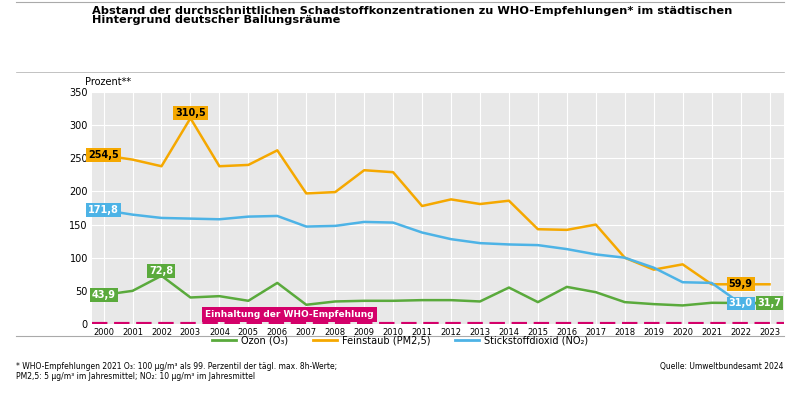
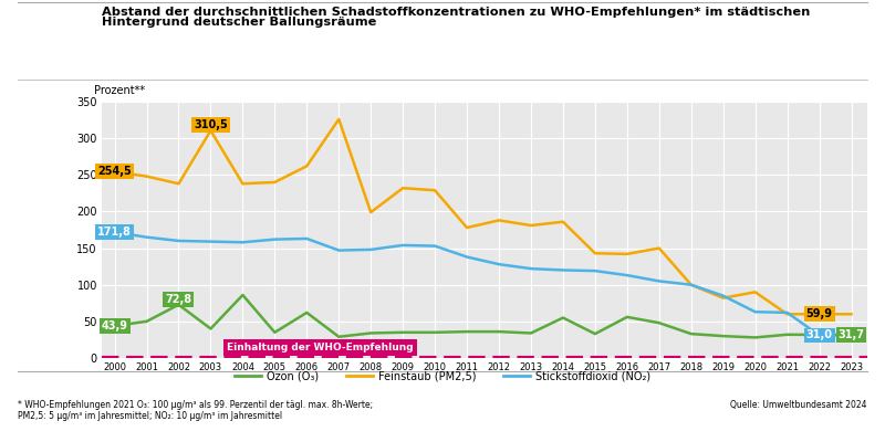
Ozon (O₃)/2004: 42 -> 86
Feinstaub (PM2,5)/2007: 197 -> 326
